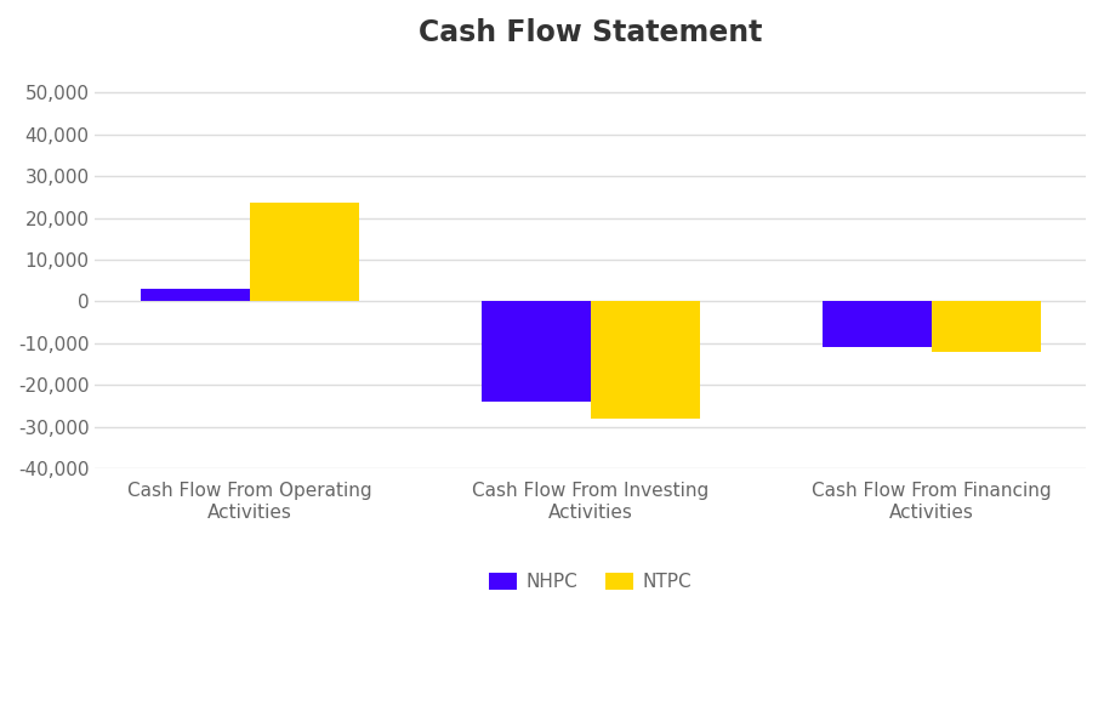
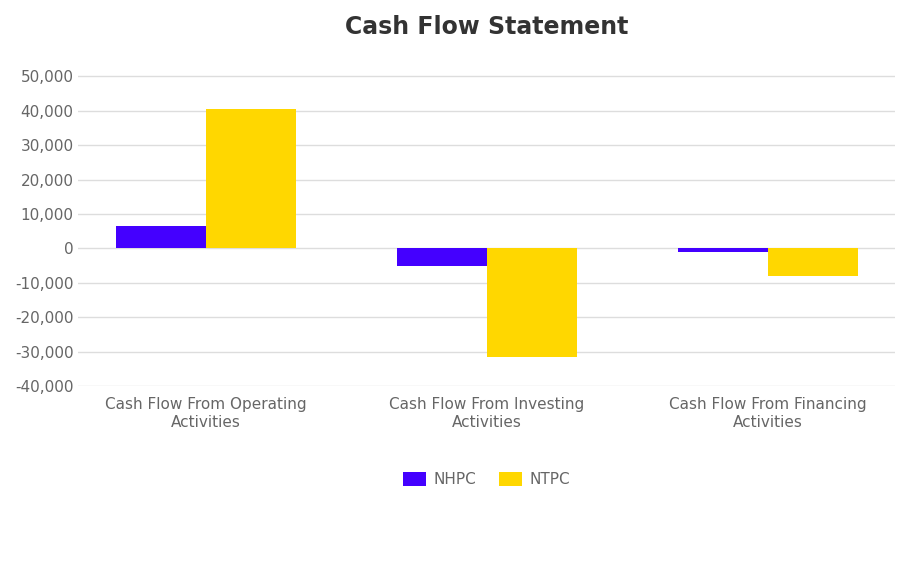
NHPC/Cash Flow From Operating Activities: 3,000 -> 6,500
NTPC/Cash Flow From Operating Activities: 23,500 -> 40,500
NHPC/Cash Flow From Investing Activities: -24,000 -> -5,000
NTPC/Cash Flow From Investing Activities: -28,000 -> -31,500
NHPC/Cash Flow From Financing Activities: -11,000 -> -1,000
NTPC/Cash Flow From Financing Activities: -12,000 -> -8,000
